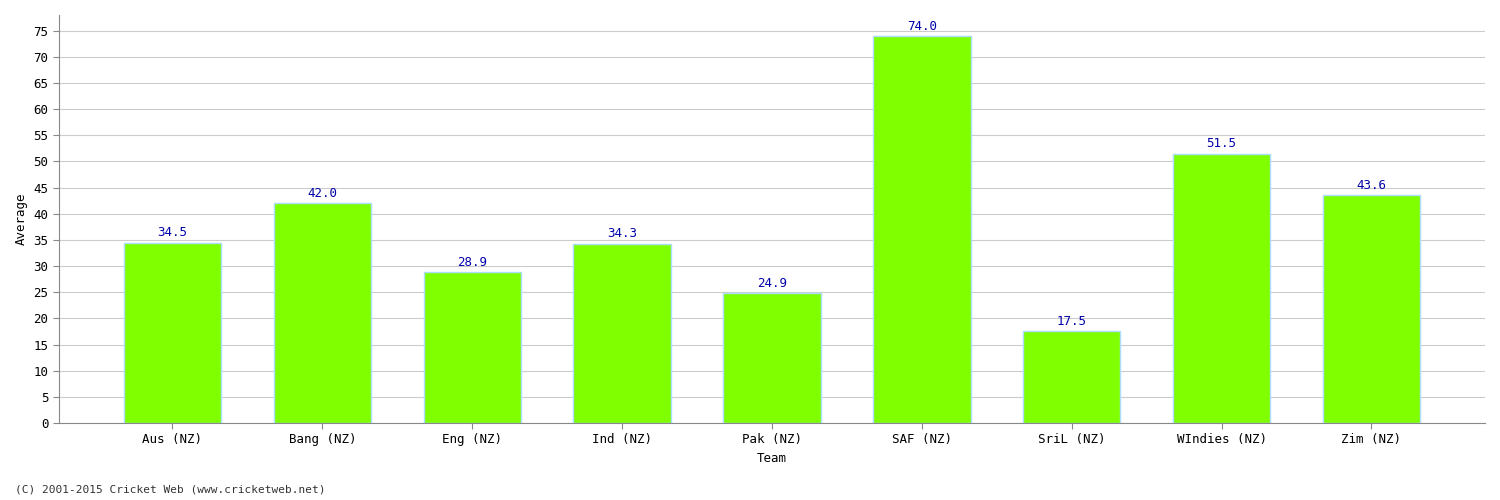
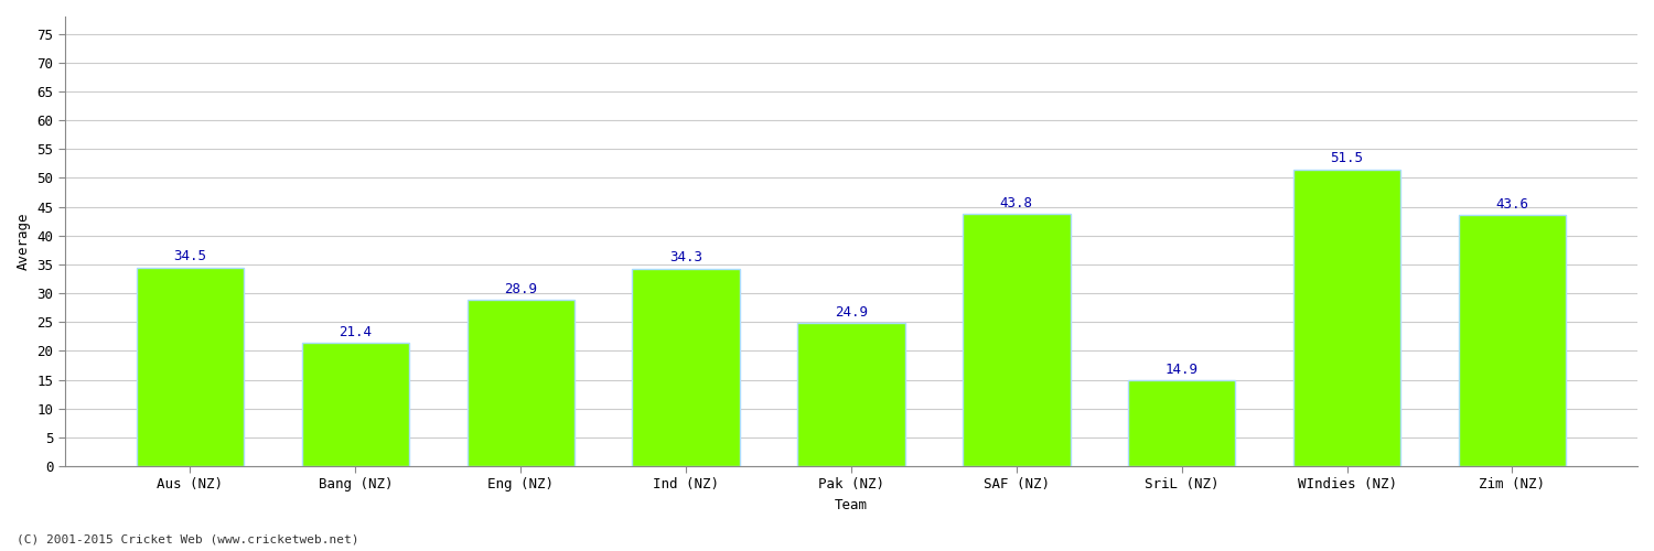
Bang (NZ): 42.0 -> 21.4
SAF (NZ): 74.0 -> 43.8
SriL (NZ): 17.5 -> 14.9
